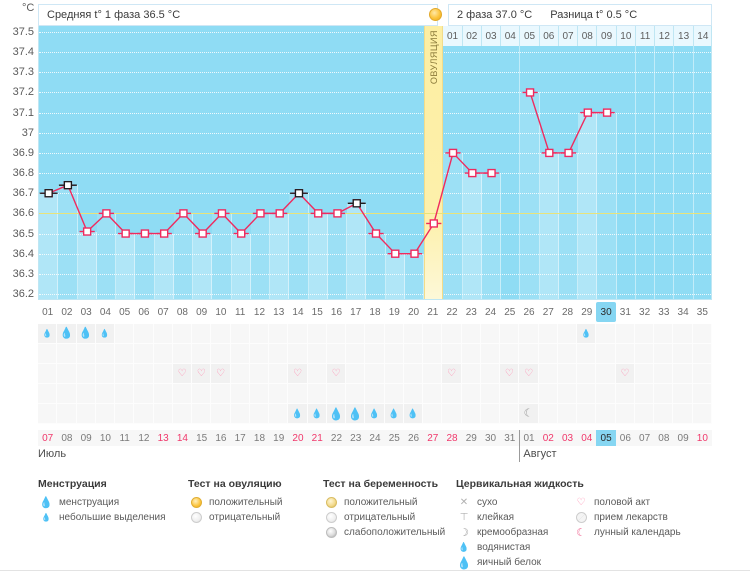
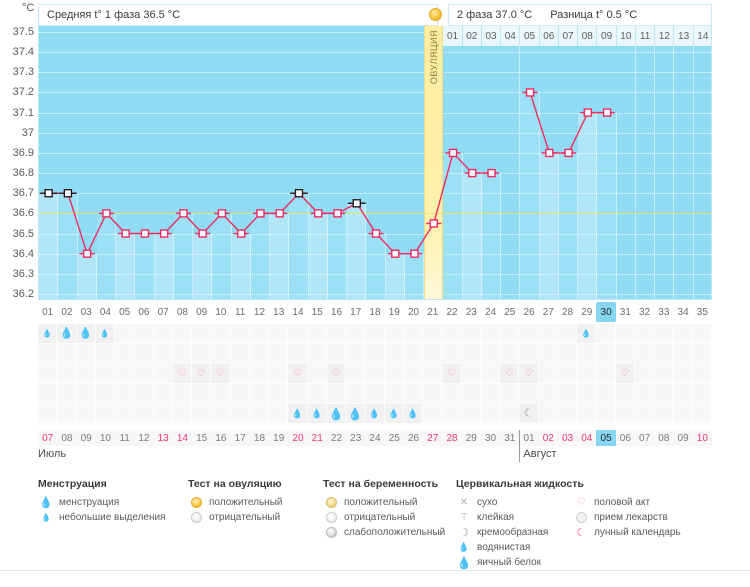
02: 36.74 -> 36.70
03: 36.51 -> 36.40
